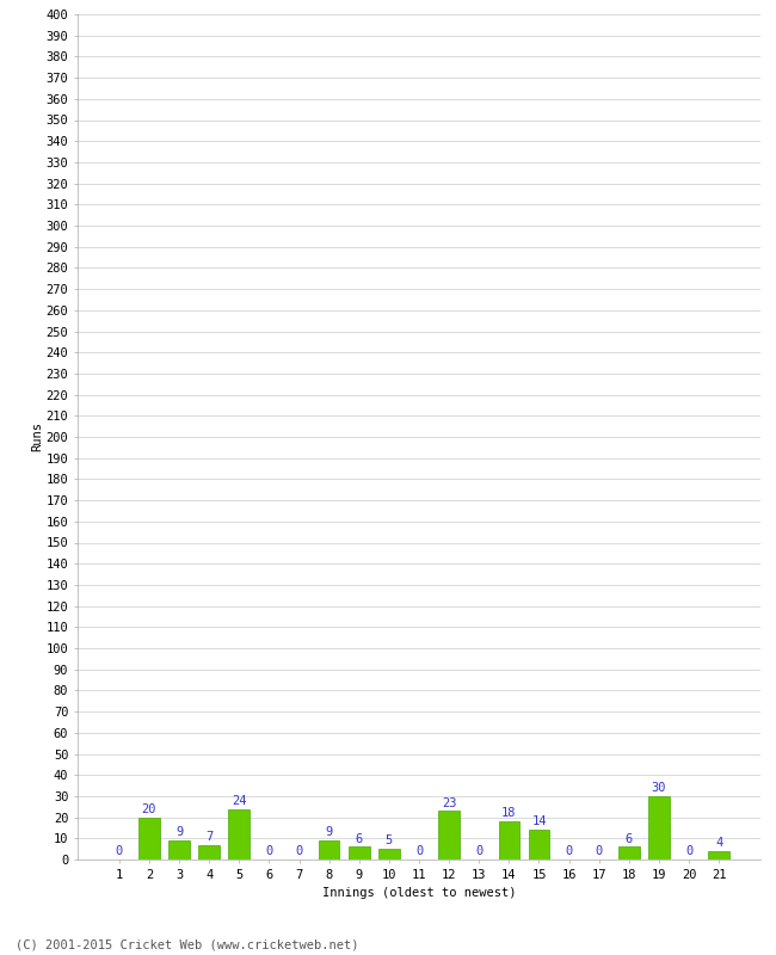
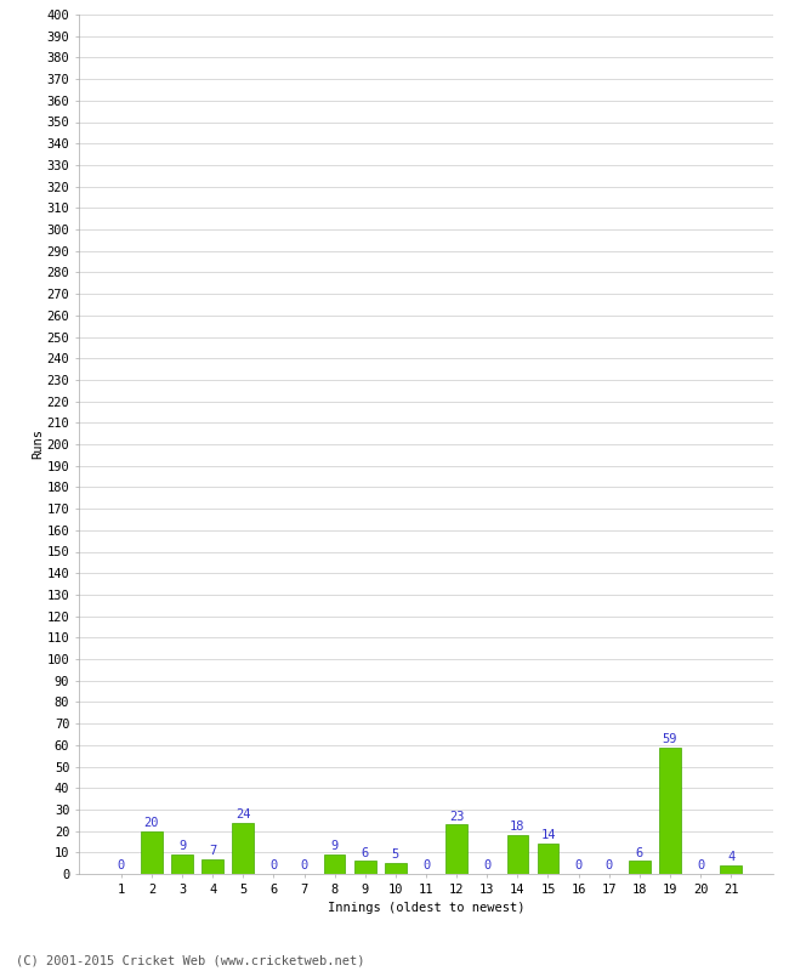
19: 30 -> 59
